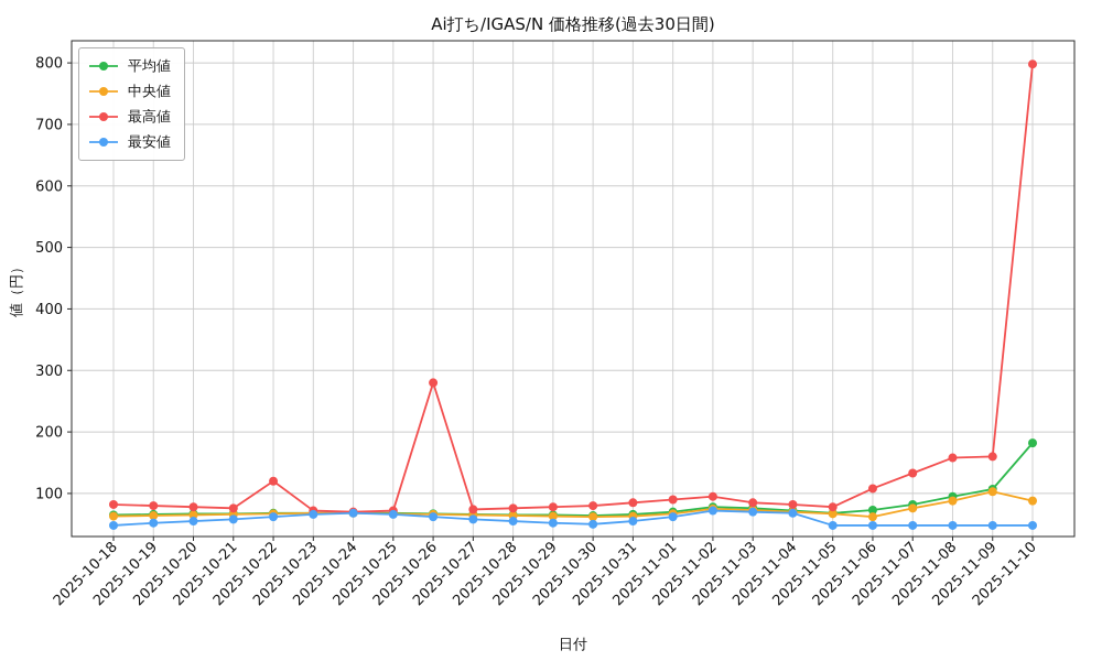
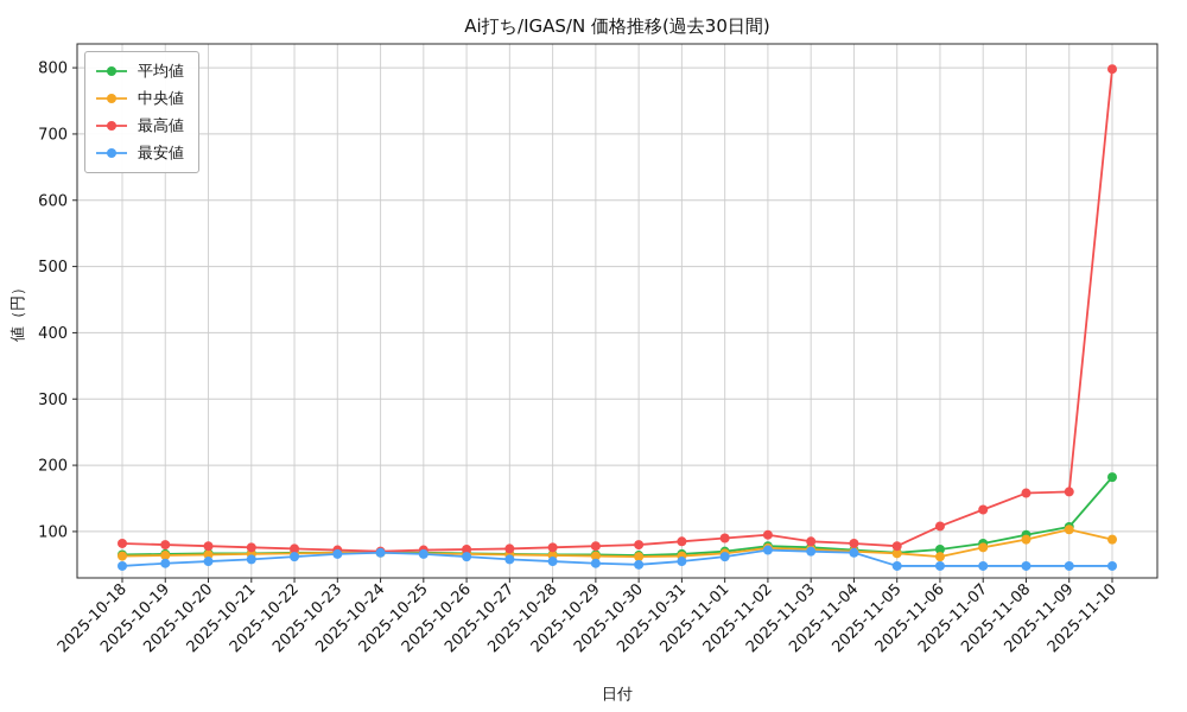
最高値/2025-10-22: 120 -> 70
最高値/2025-10-26: 280 -> 70
